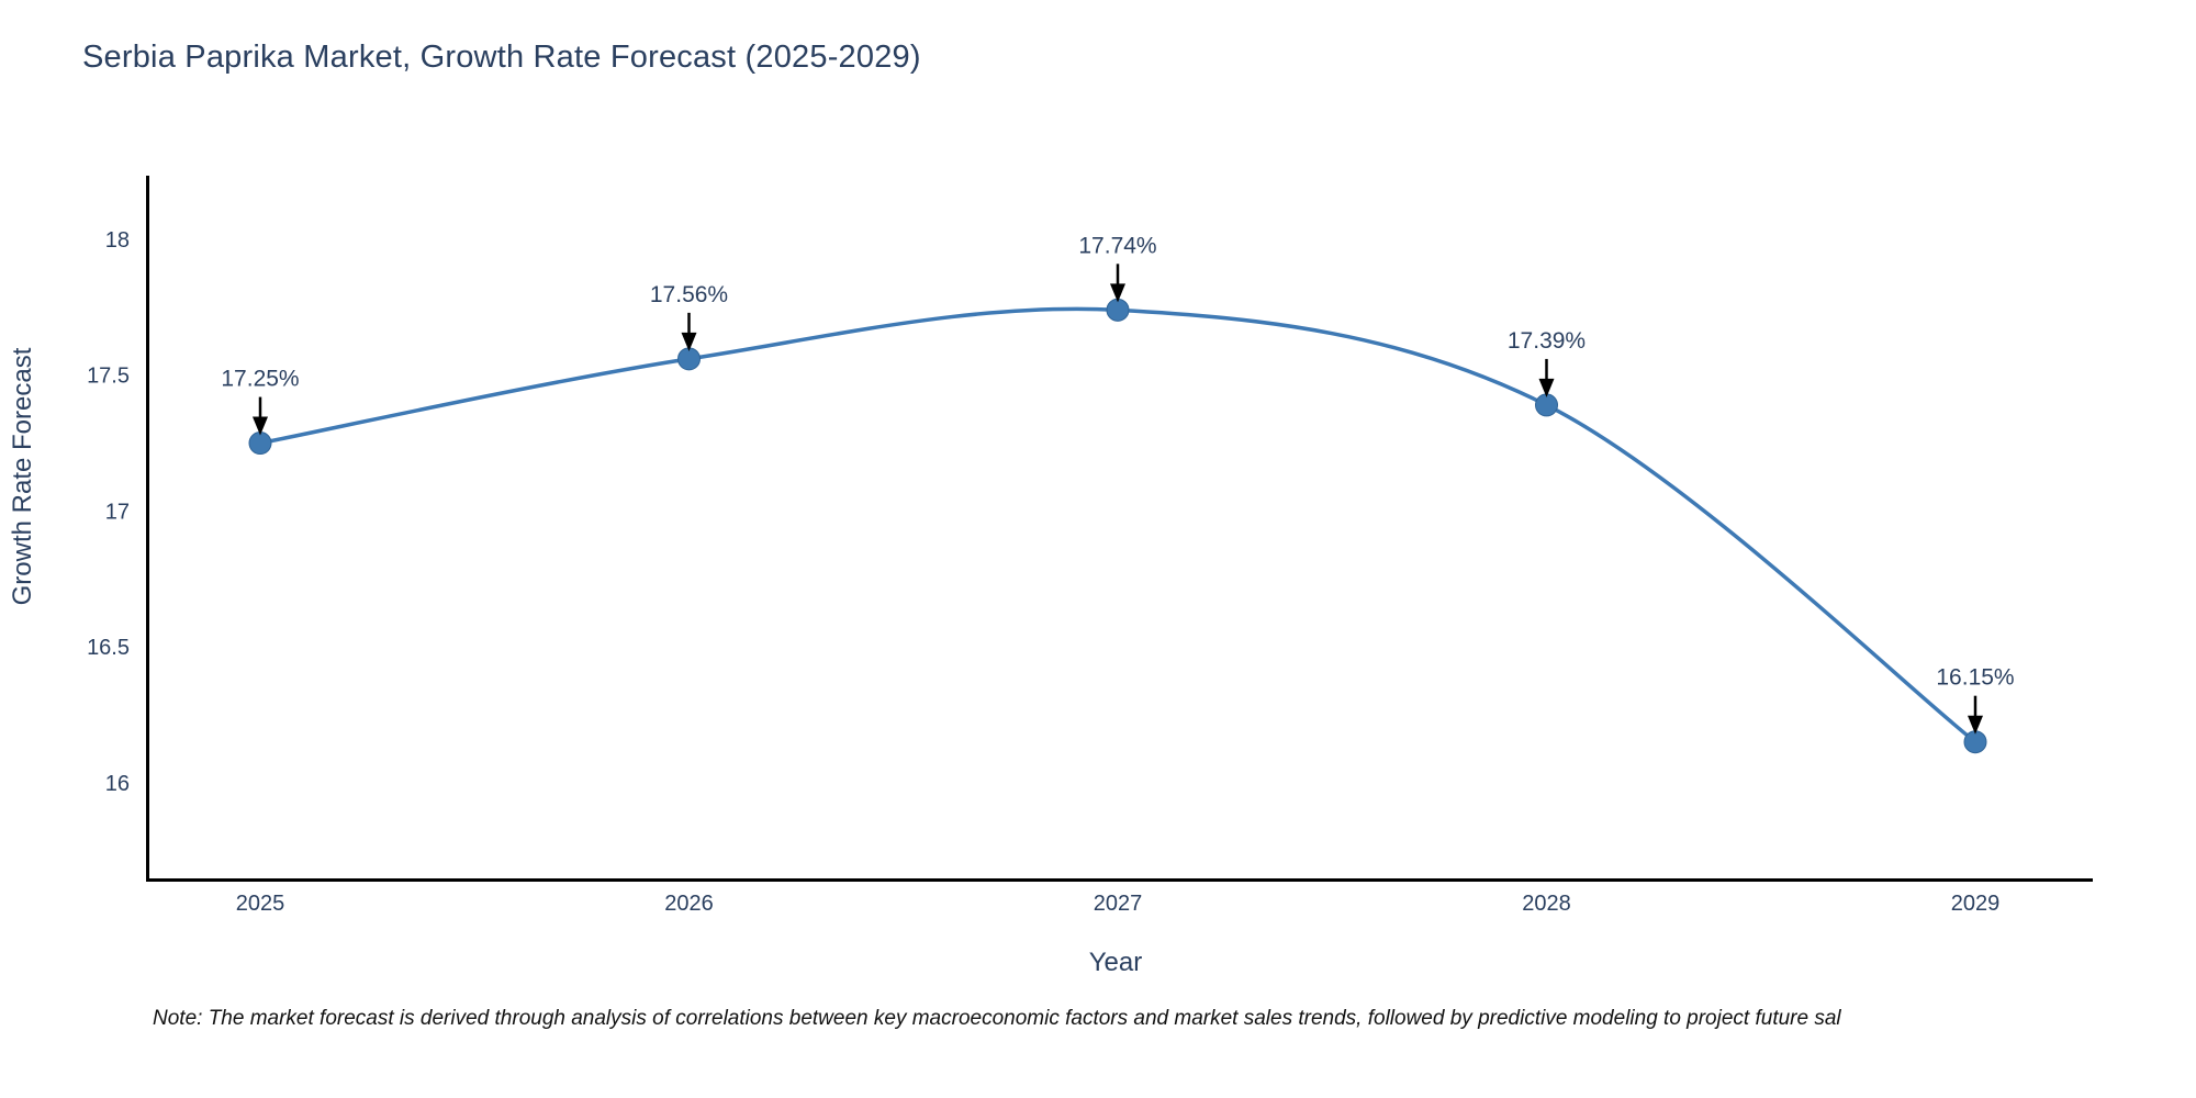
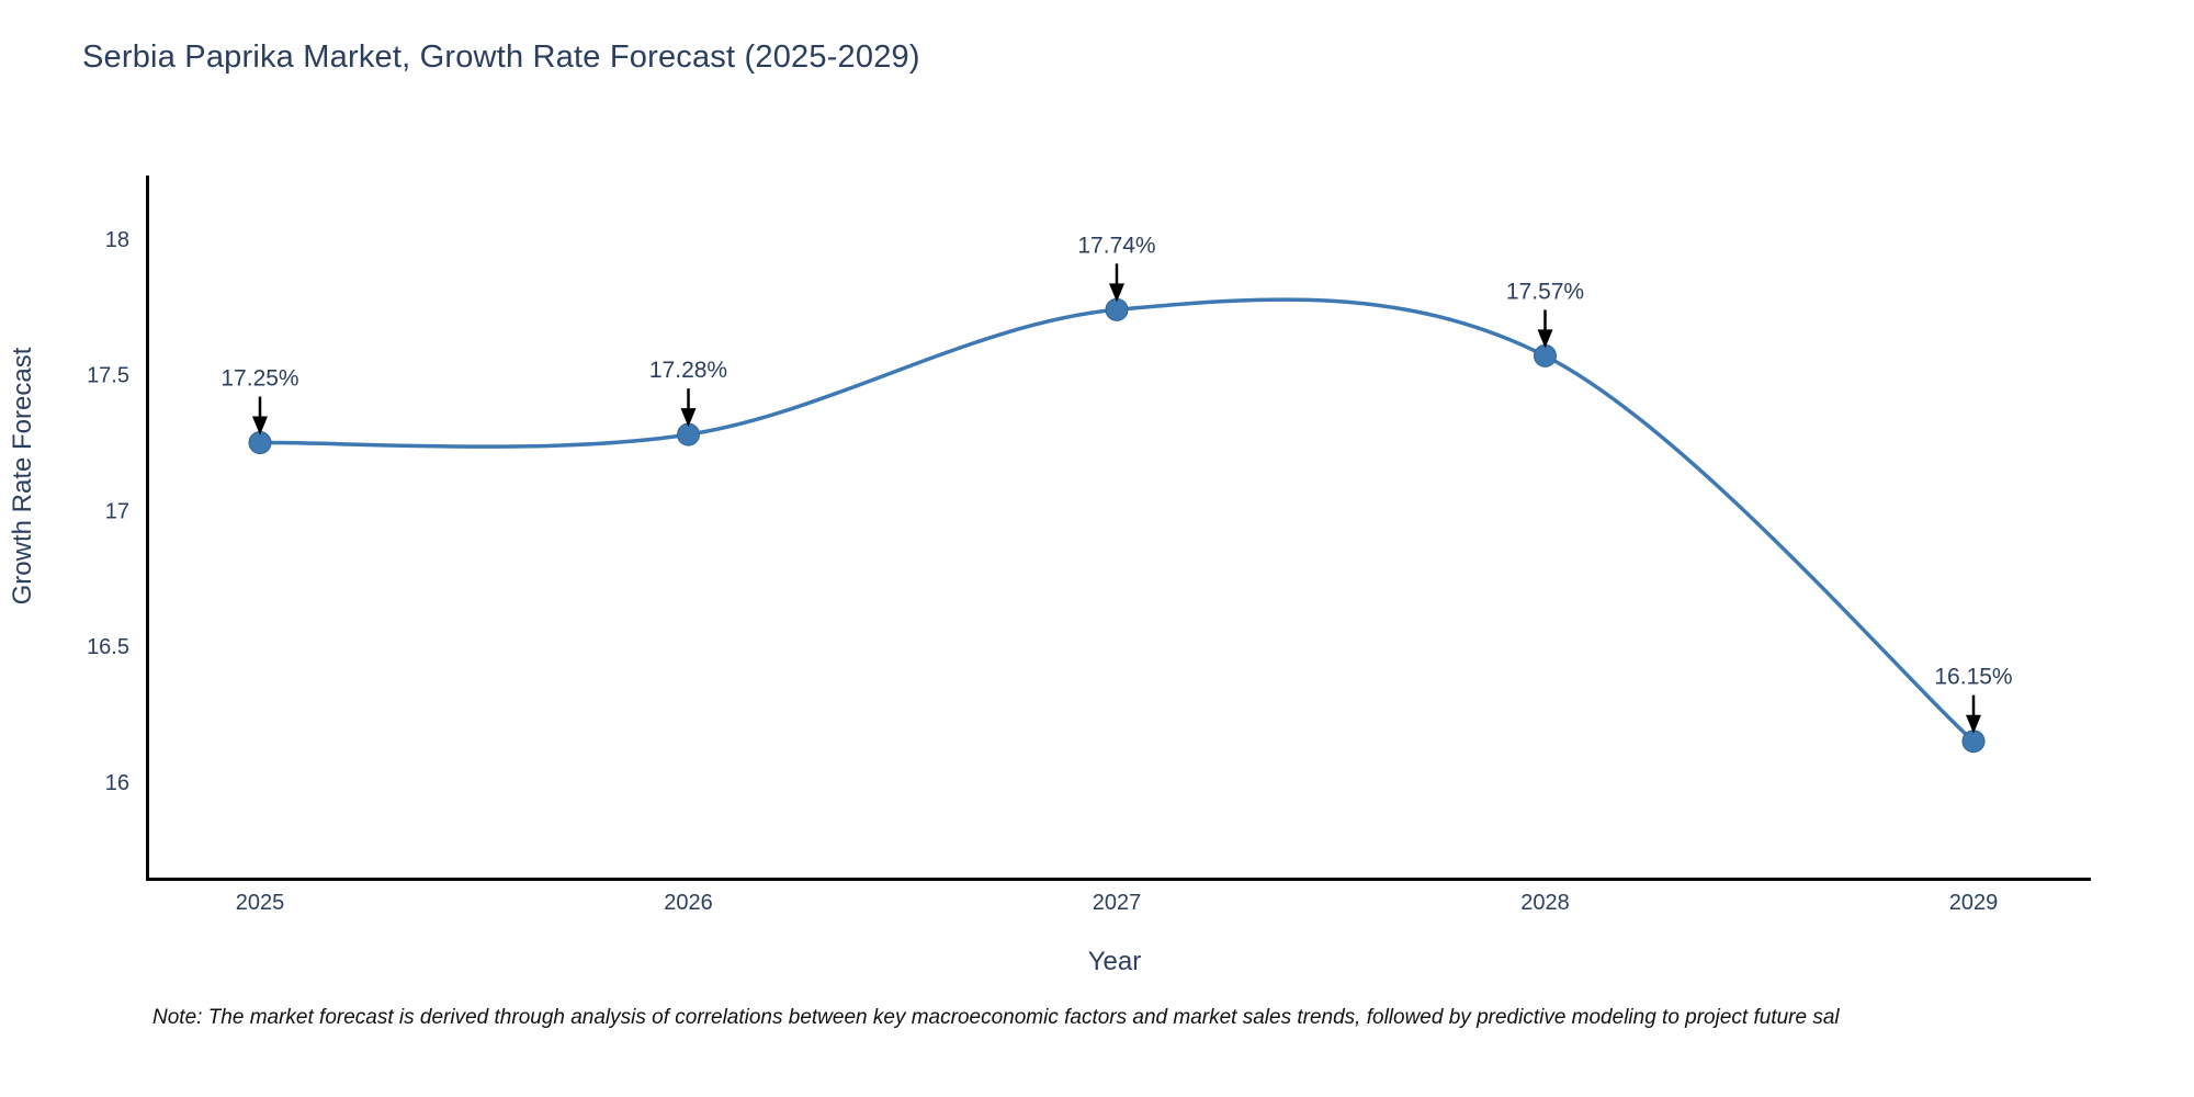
2026: 17.56% -> 17.28%
2028: 17.39% -> 17.57%
